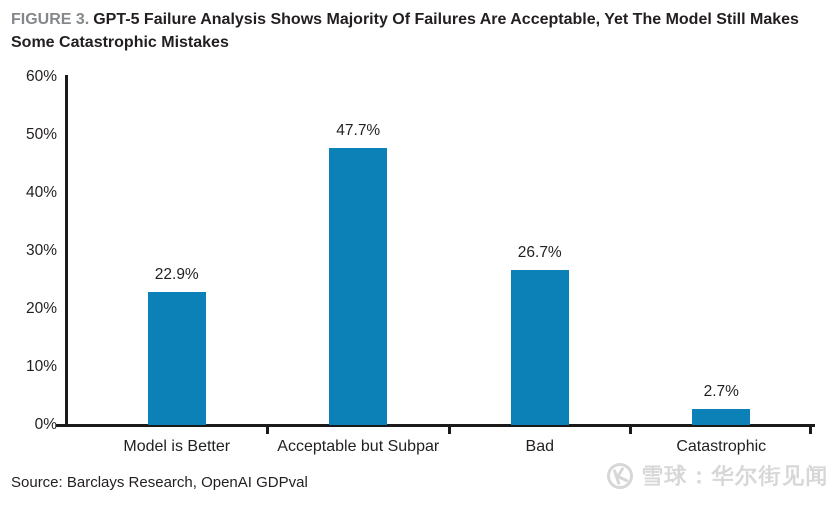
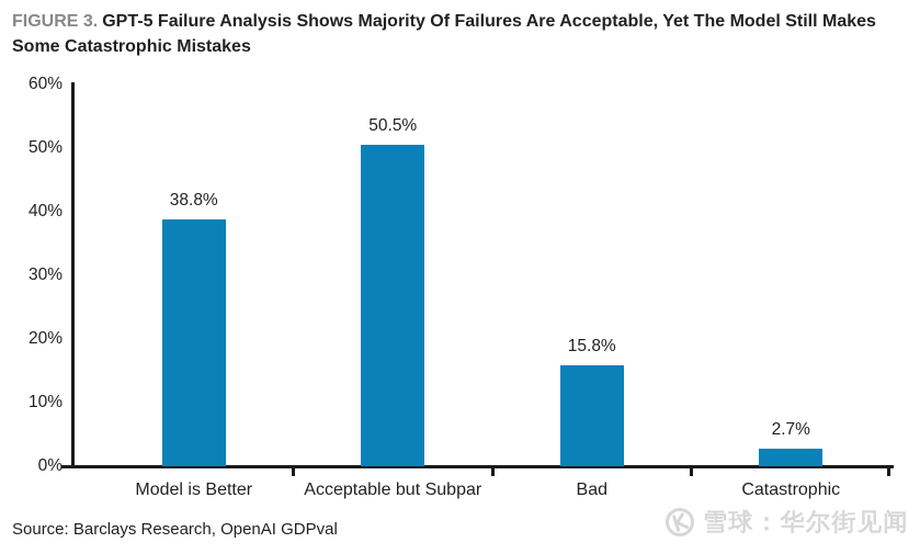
Model is Better: 22.9% -> 38.8%
Acceptable but Subpar: 47.7% -> 50.5%
Bad: 26.7% -> 15.8%
